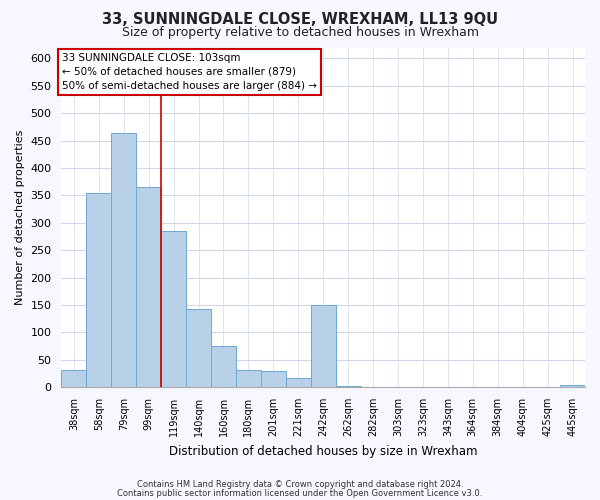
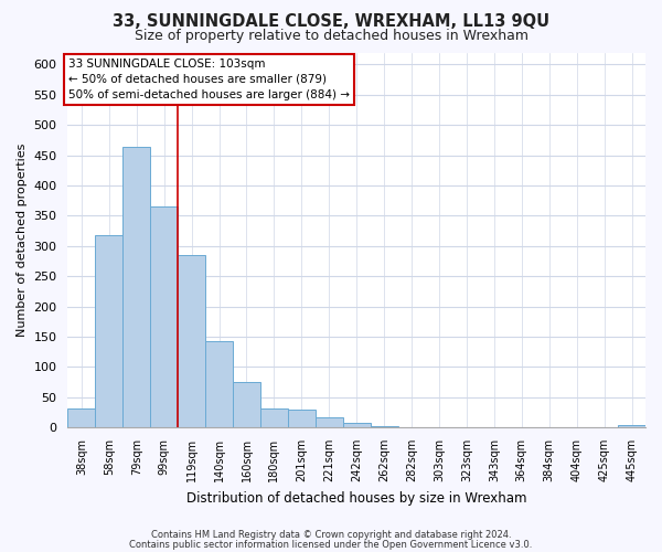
58sqm: 354 -> 318
242sqm: 150 -> 7
